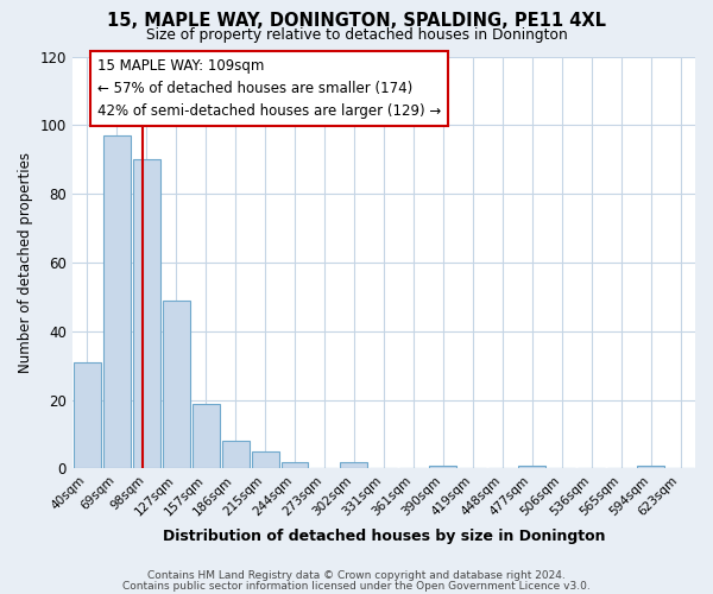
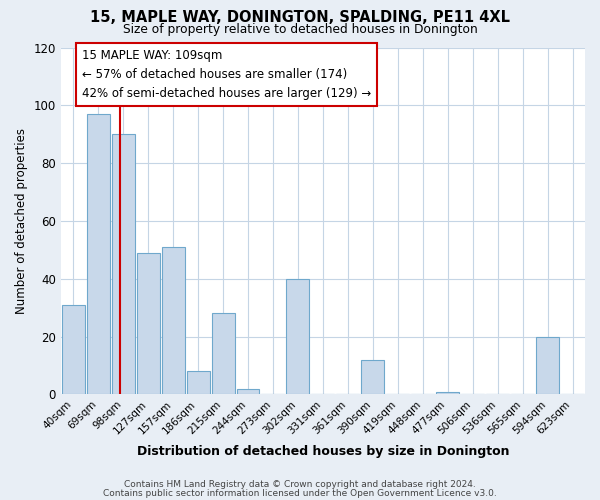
157sqm: 19 -> 51
215sqm: 5 -> 28
302sqm: 2 -> 40
390sqm: 1 -> 12
594sqm: 1 -> 20
